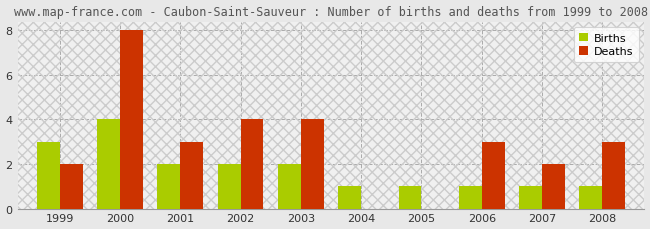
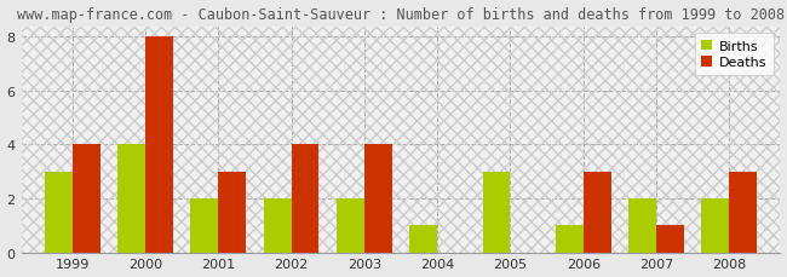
Deaths/1999: 2 -> 4
Births/2005: 1 -> 3
Births/2007: 1 -> 2
Deaths/2007: 2 -> 1
Births/2008: 1 -> 2
